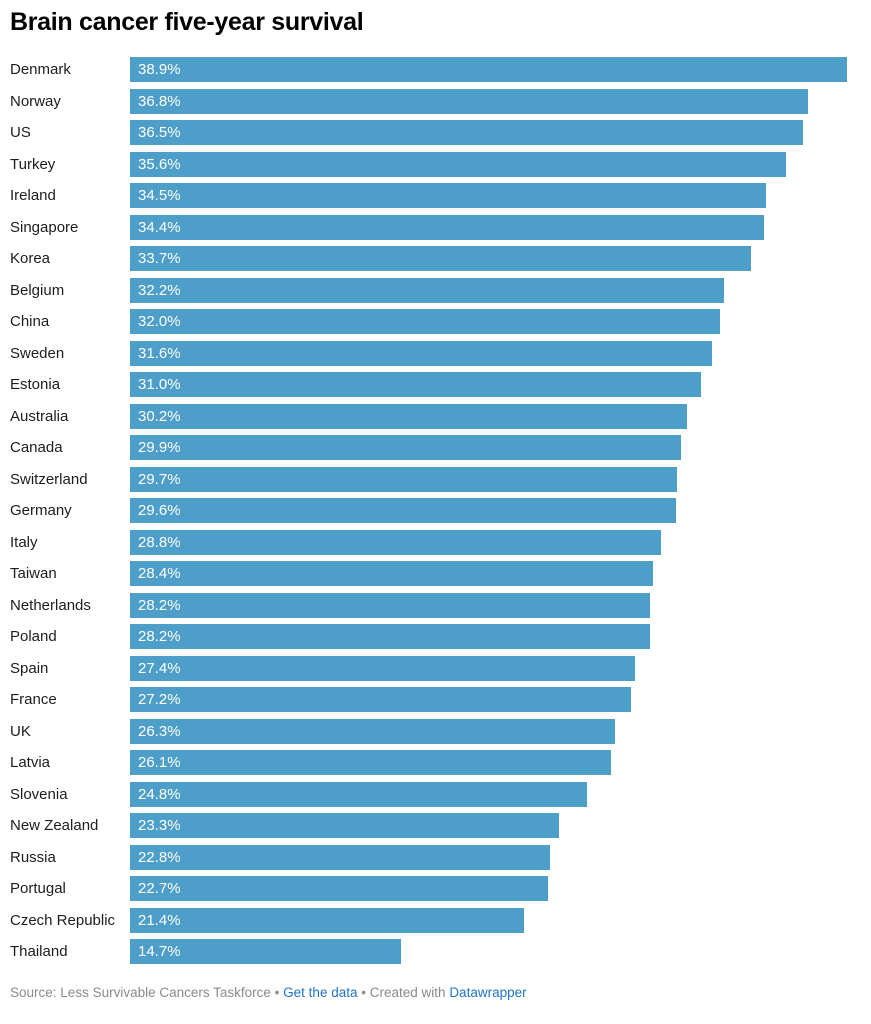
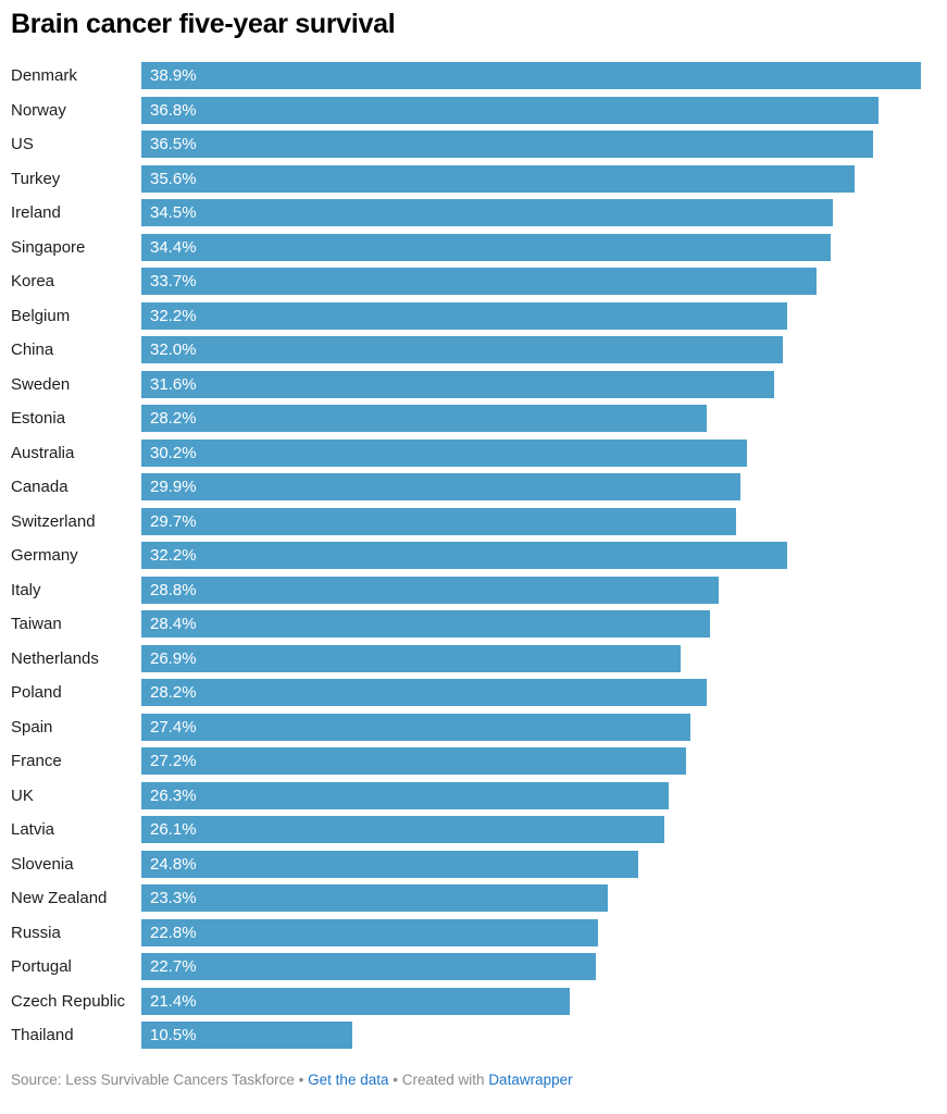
Estonia: 31.0% -> 28.2%
Germany: 29.6% -> 32.2%
Netherlands: 28.2% -> 26.9%
Thailand: 14.7% -> 10.5%
